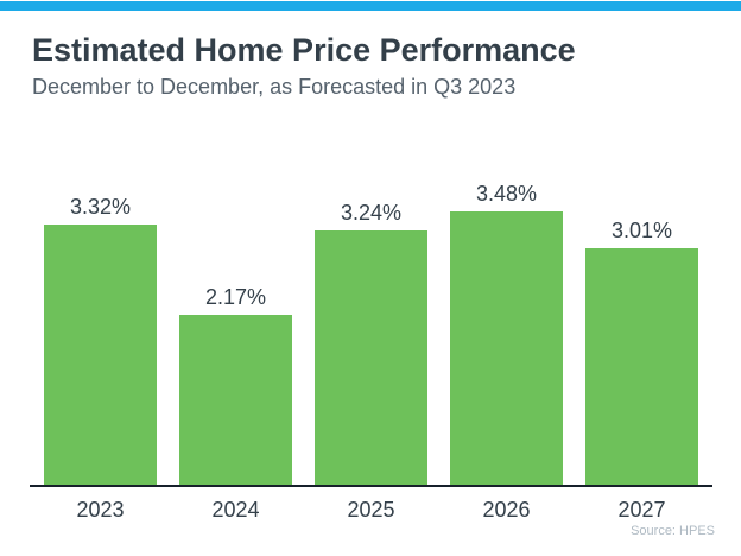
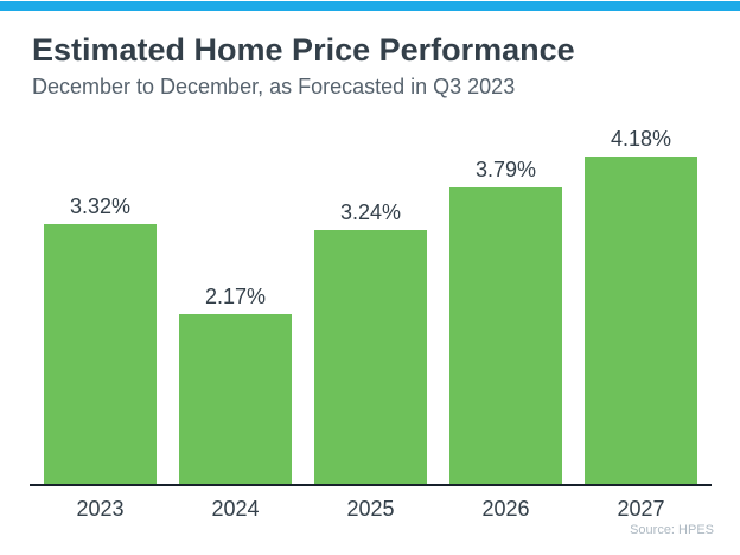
2026: 3.48% -> 3.79%
2027: 3.01% -> 4.18%
